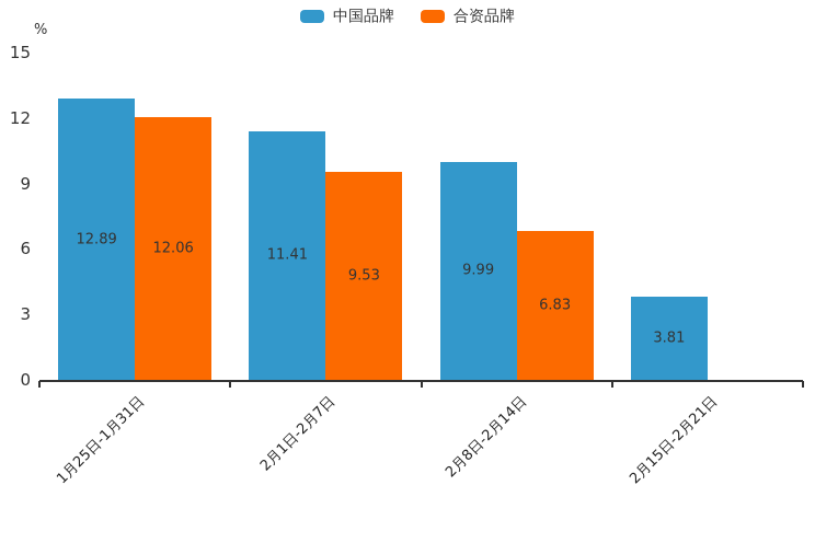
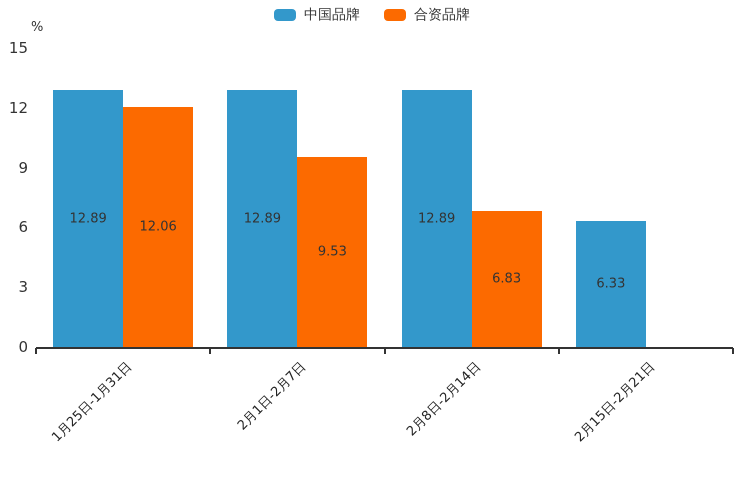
中国品牌/2月1日-2月7日: 11.41 -> 12.89
中国品牌/2月8日-2月14日: 9.99 -> 12.89
中国品牌/2月15日-2月21日: 3.81 -> 6.33
